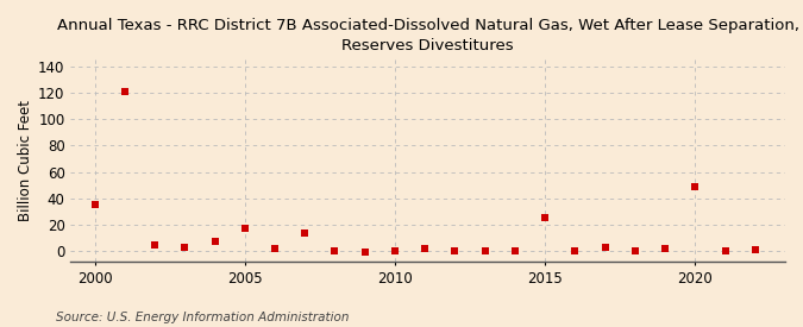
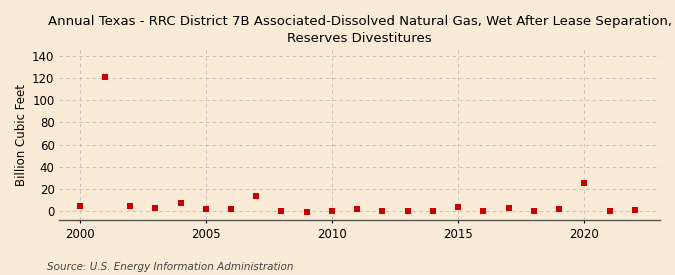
2000: 35 -> 5
2005: 17 -> 2
2015: 25 -> 4
2020: 49 -> 25
